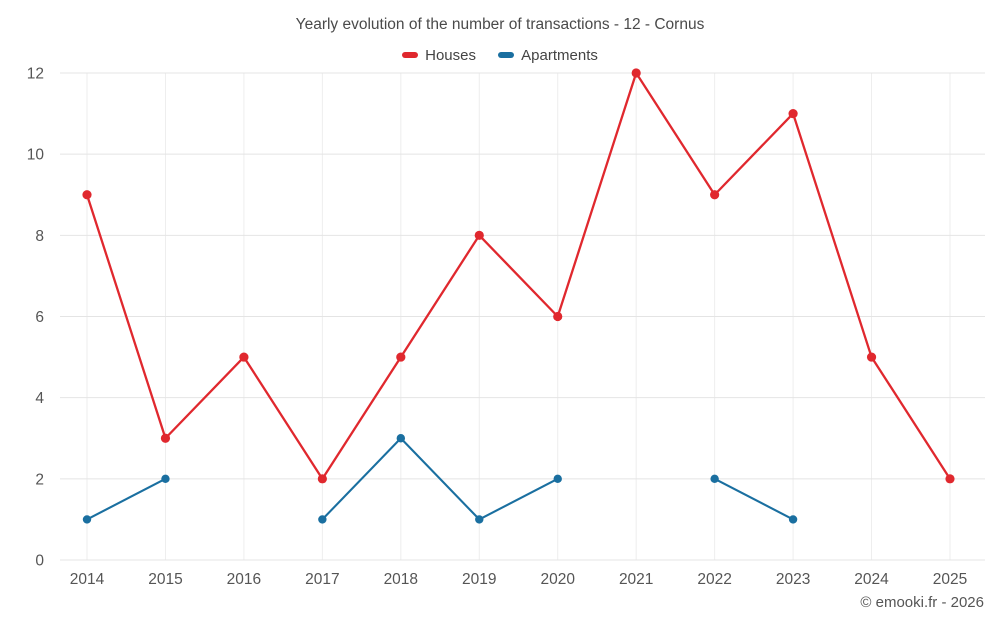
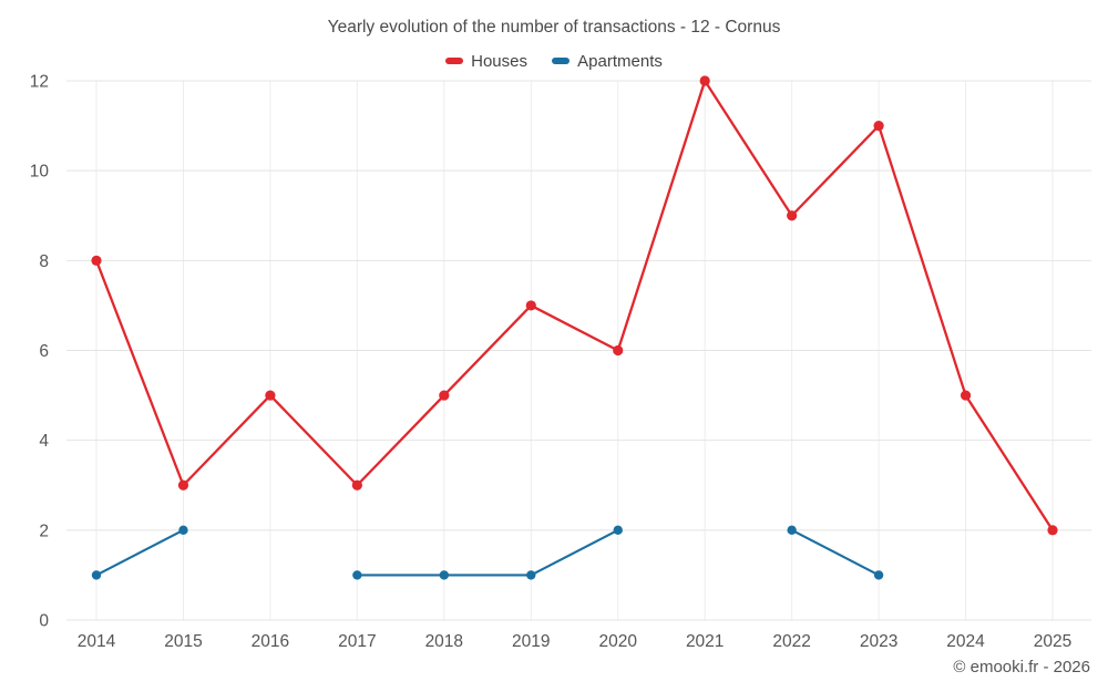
Houses/2014: 9 -> 8
Houses/2017: 2 -> 3
Apartments/2018: 3 -> 1
Houses/2019: 8 -> 7
